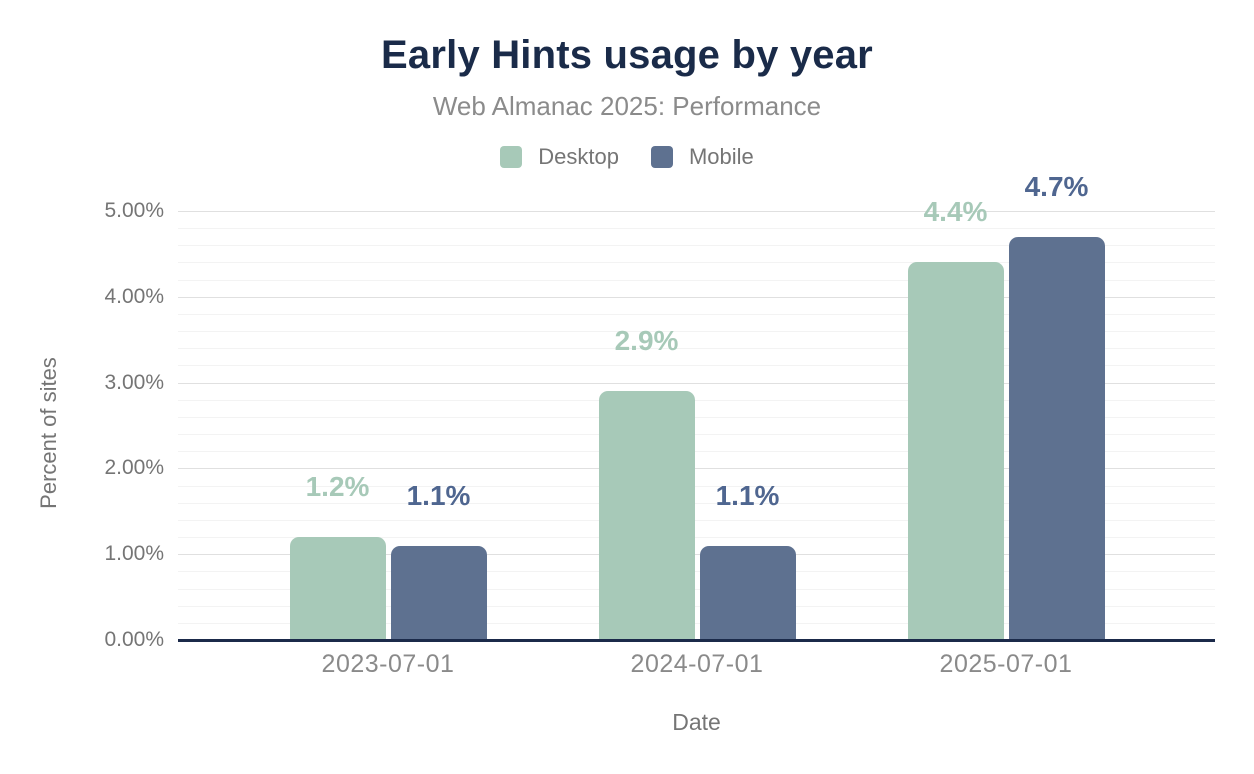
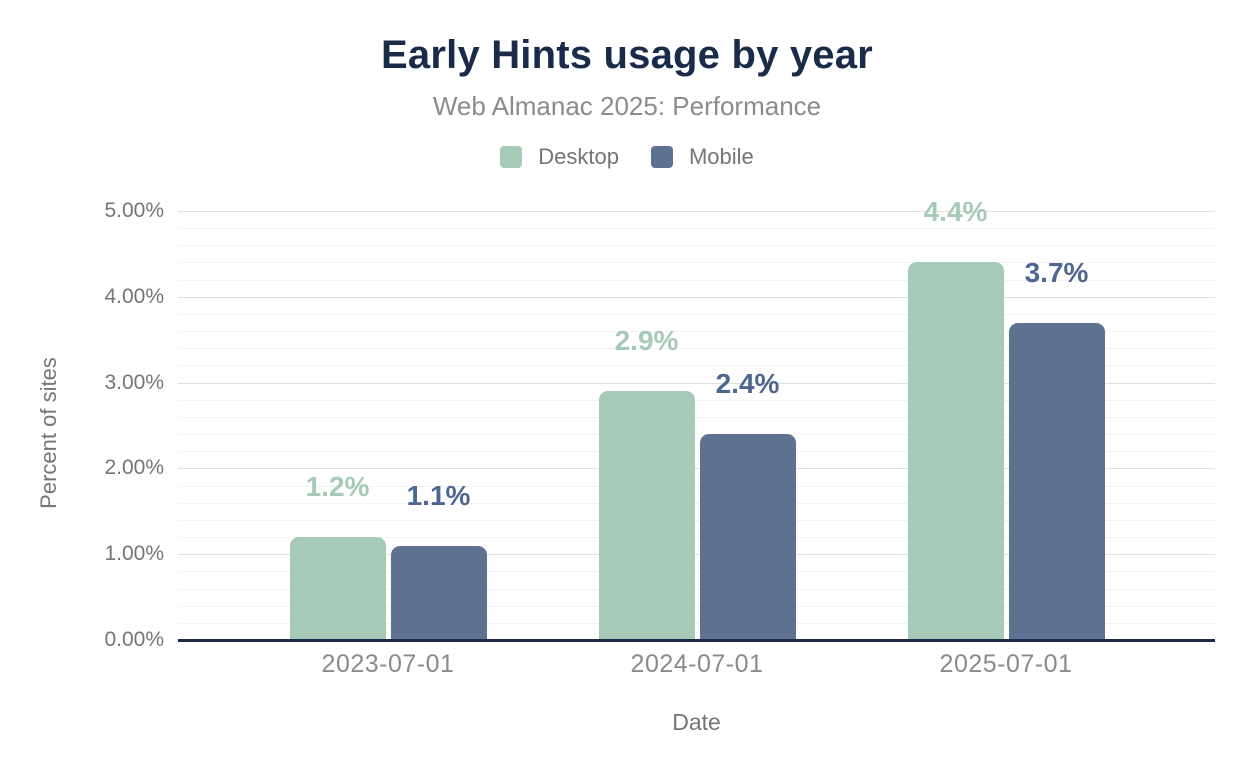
Mobile/2024-07-01: 1.1% -> 2.4%
Mobile/2025-07-01: 4.7% -> 3.7%
